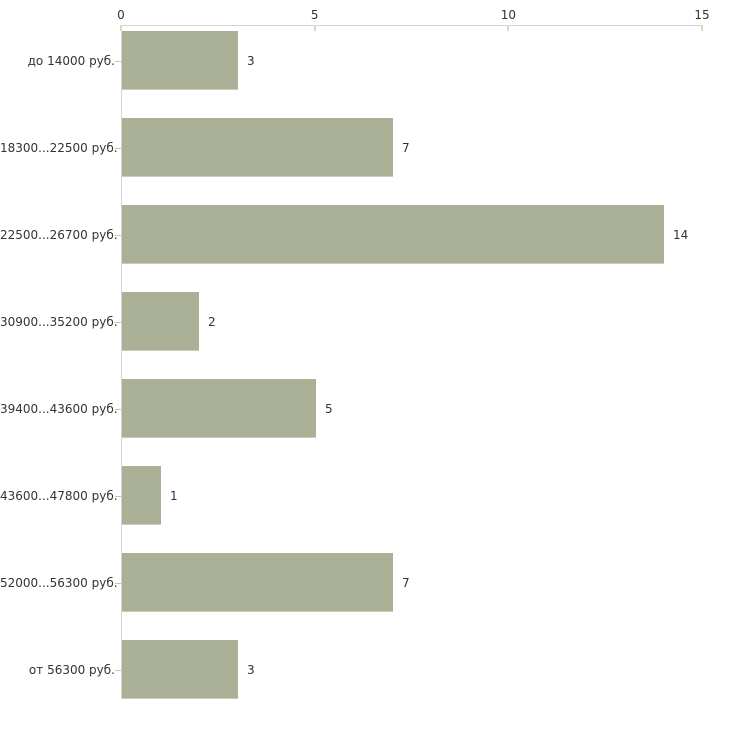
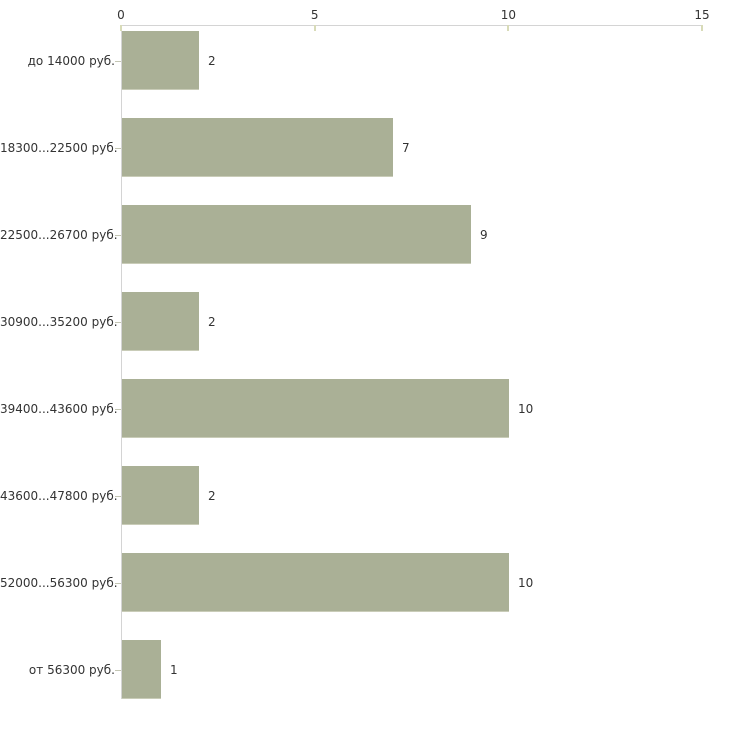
до 14000 руб.: 3 -> 2
22500...26700 руб.: 14 -> 9
39400...43600 руб.: 5 -> 10
43600...47800 руб.: 1 -> 2
52000...56300 руб.: 7 -> 10
от 56300 руб.: 3 -> 1
